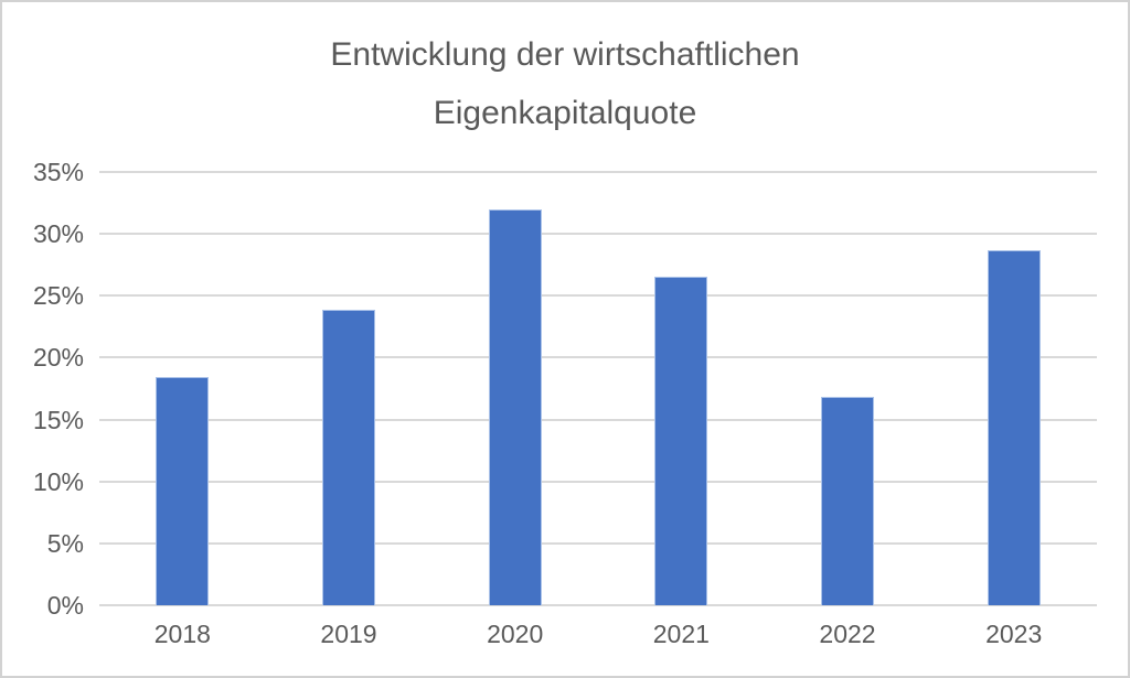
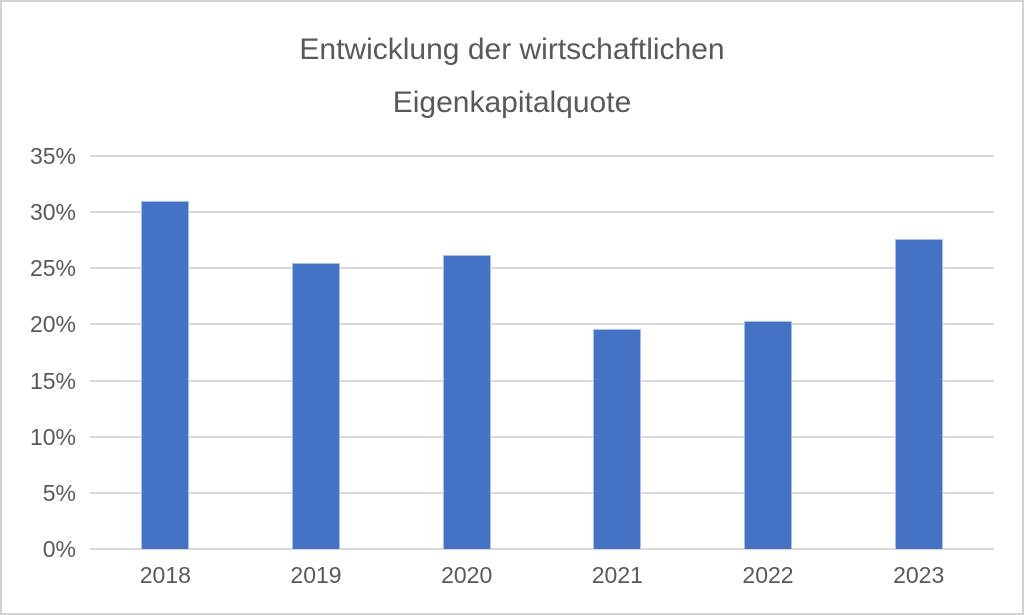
2018: 18.4% -> 31.0%
2019: 23.9% -> 25.5%
2020: 32.0% -> 26.2%
2021: 26.5% -> 19.6%
2022: 16.8% -> 20.3%
2023: 28.7% -> 27.6%
